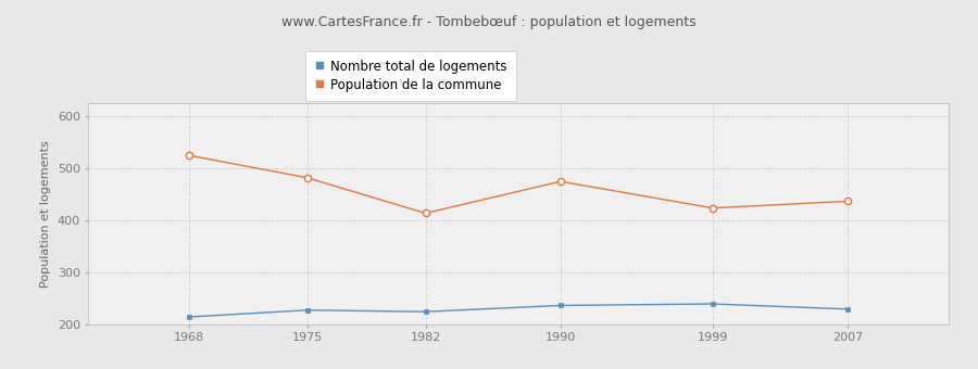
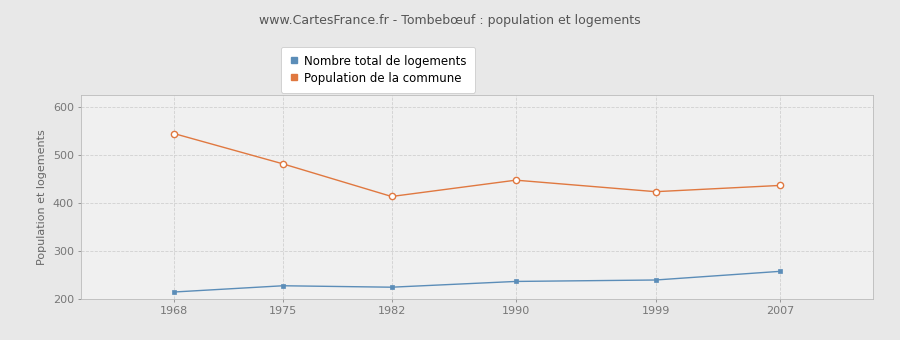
Population de la commune/1968: 525 -> 545
Population de la commune/1990: 475 -> 448
Nombre total de logements/2007: 230 -> 258
